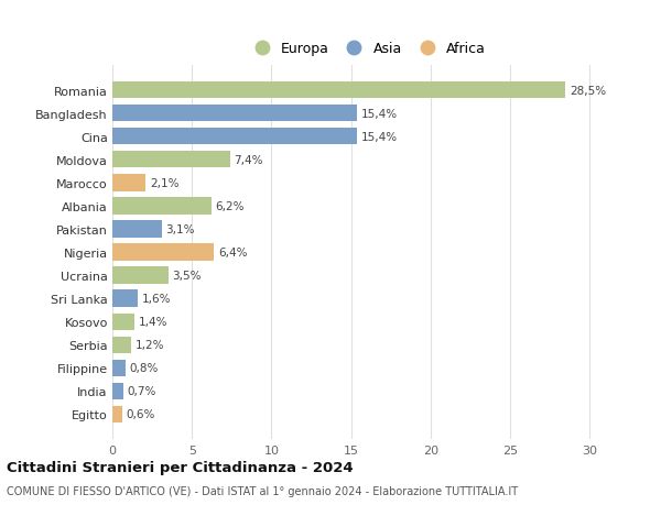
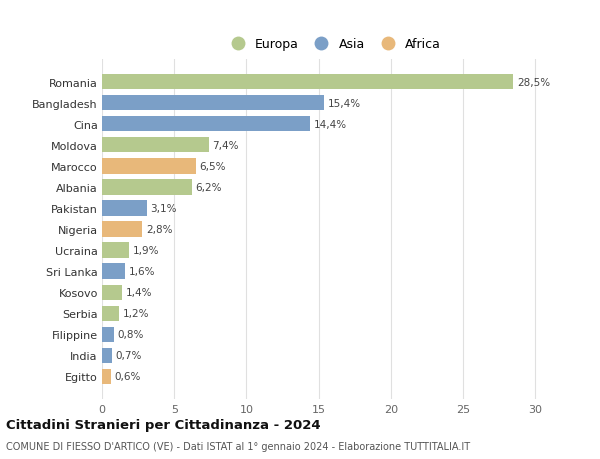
Cina: 15,4% -> 14,4%
Marocco: 2,1% -> 6,5%
Nigeria: 6,4% -> 2,8%
Ucraina: 3,5% -> 1,9%
